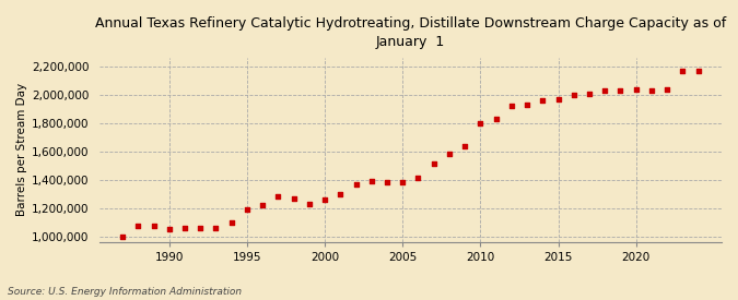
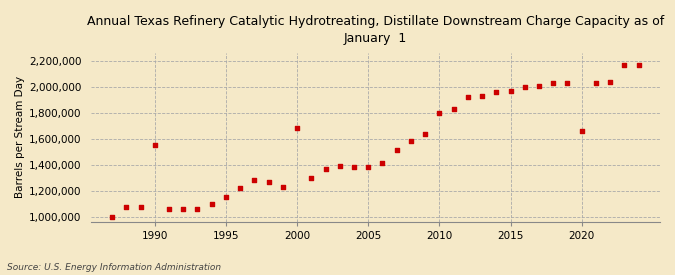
1990: 1,050,000 -> 1,550,000
1995: 1,190,000 -> 1,150,000
2000: 1,260,000 -> 1,680,000
2020: 2,040,000 -> 1,660,000
